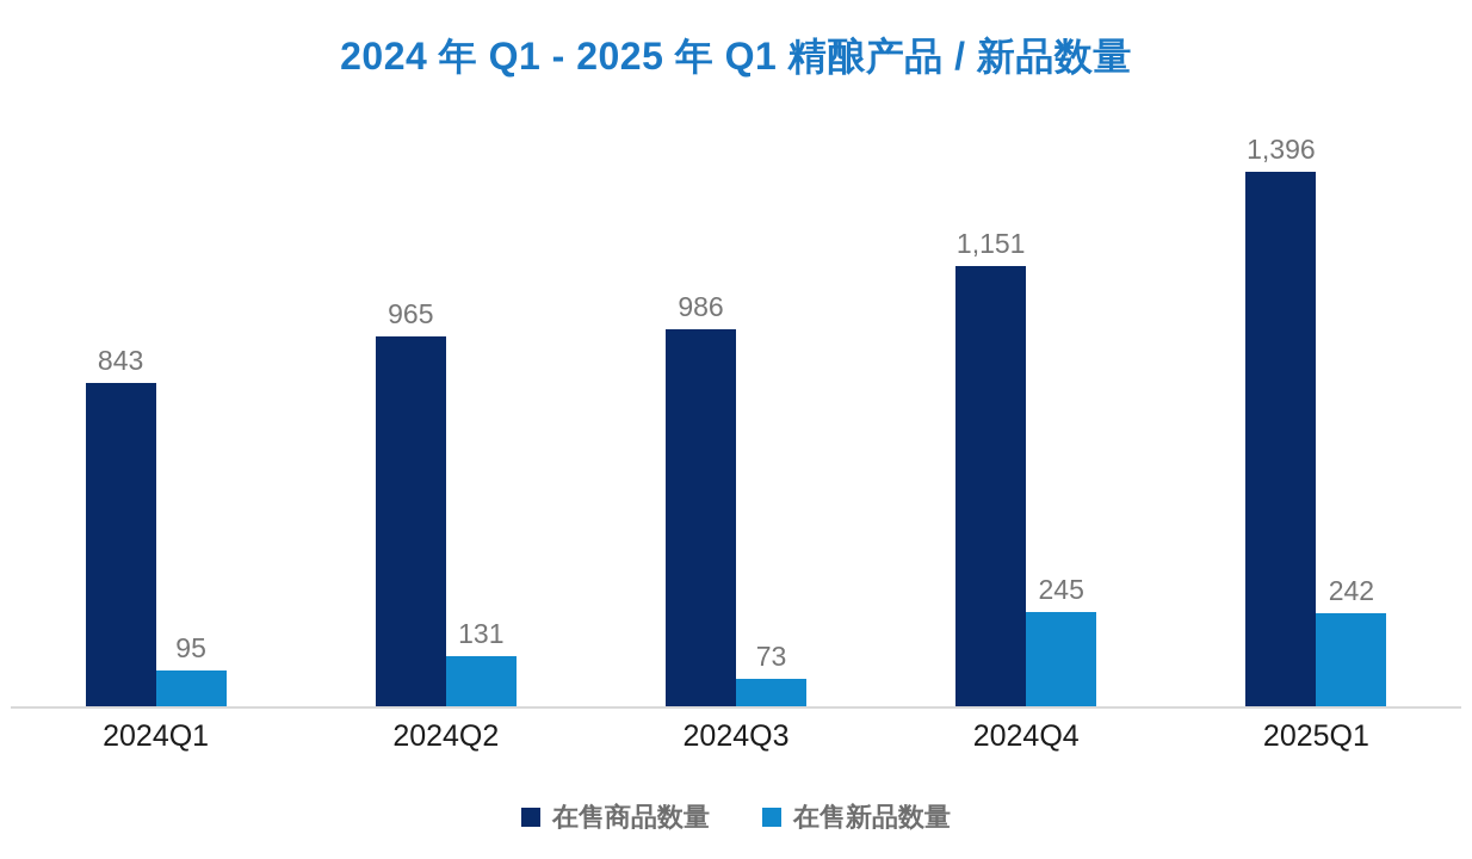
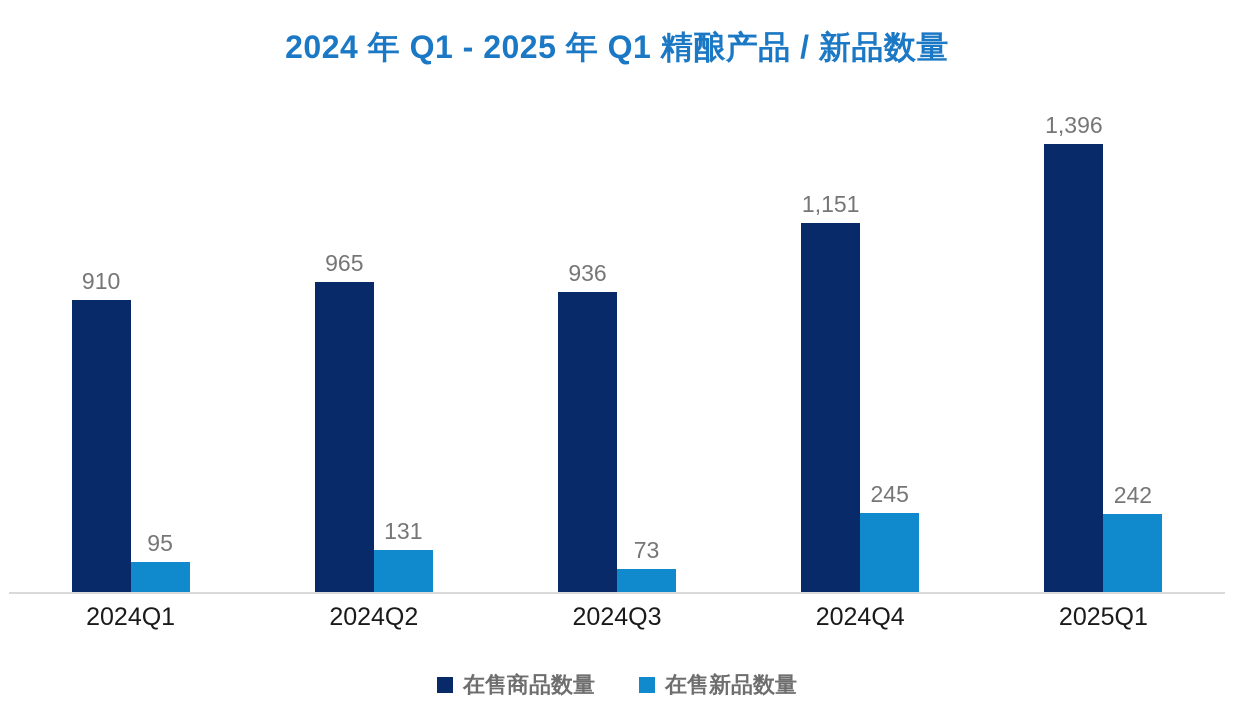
在售商品数量/2024Q1: 843 -> 910
在售商品数量/2024Q3: 986 -> 936
